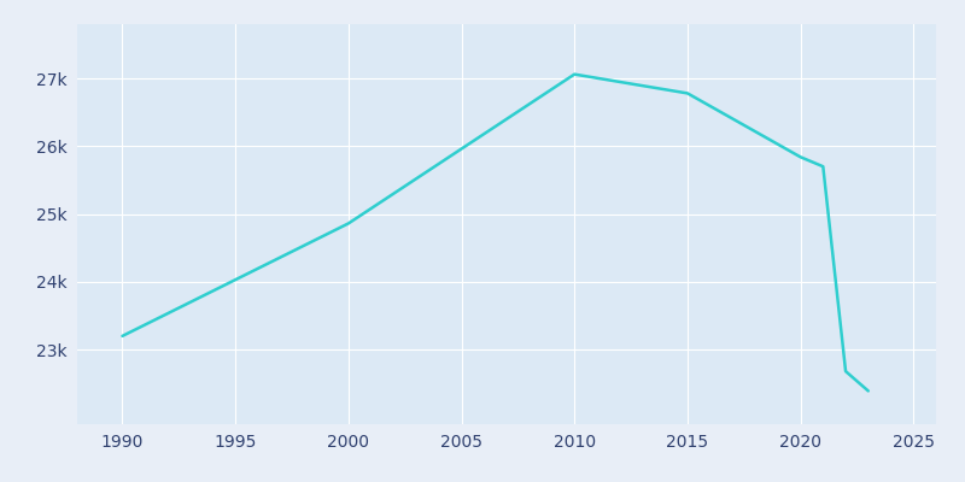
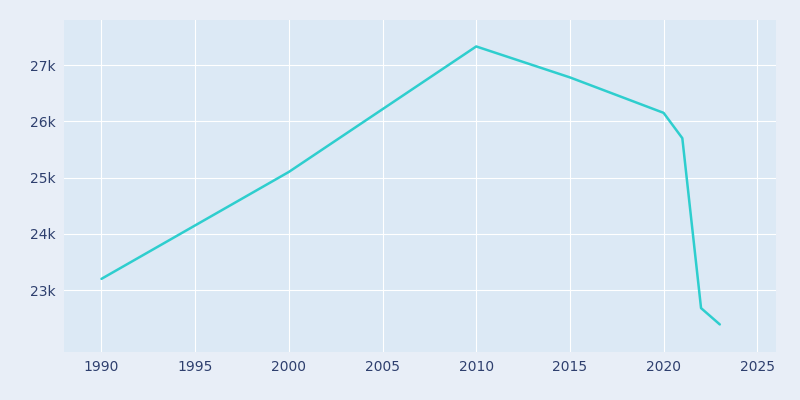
2000: 24.86k -> 25.10k
2010: 27.06k -> 27.33k
2020: 25.84k -> 26.15k
